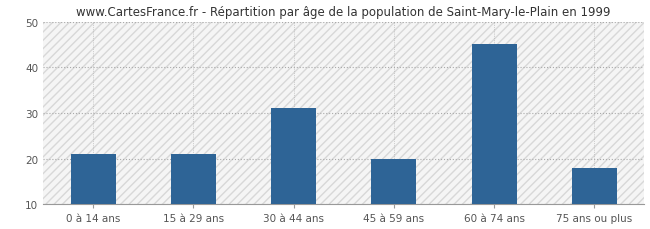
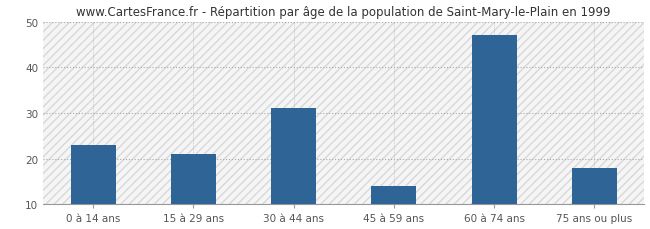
0 à 14 ans: 21 -> 23
45 à 59 ans: 20 -> 14
60 à 74 ans: 45 -> 47
